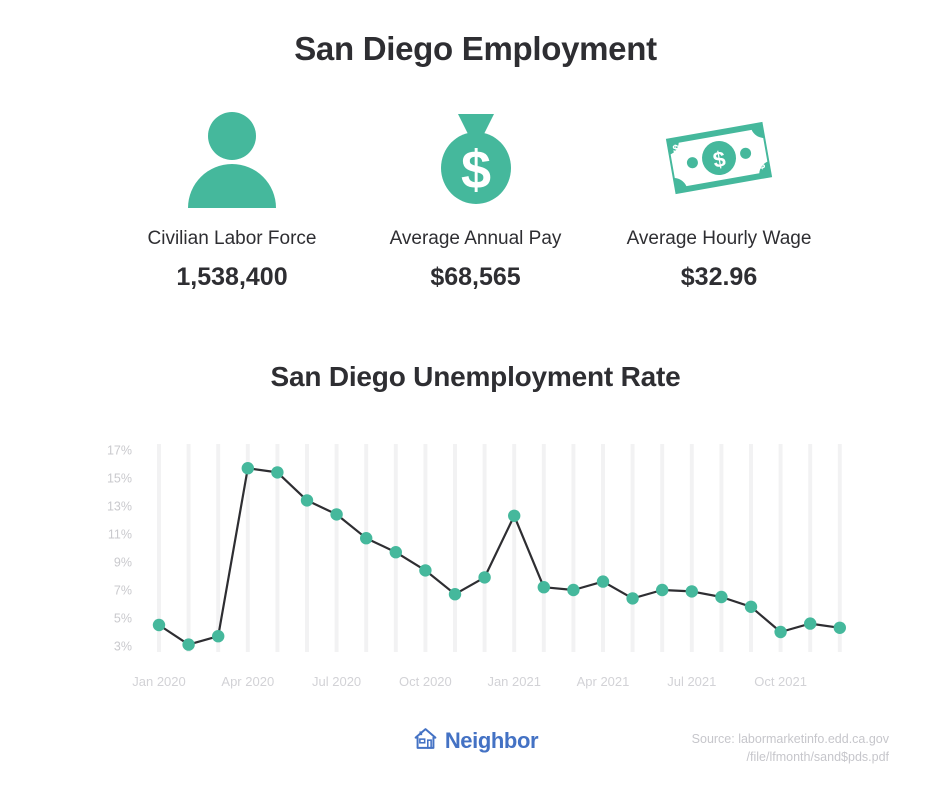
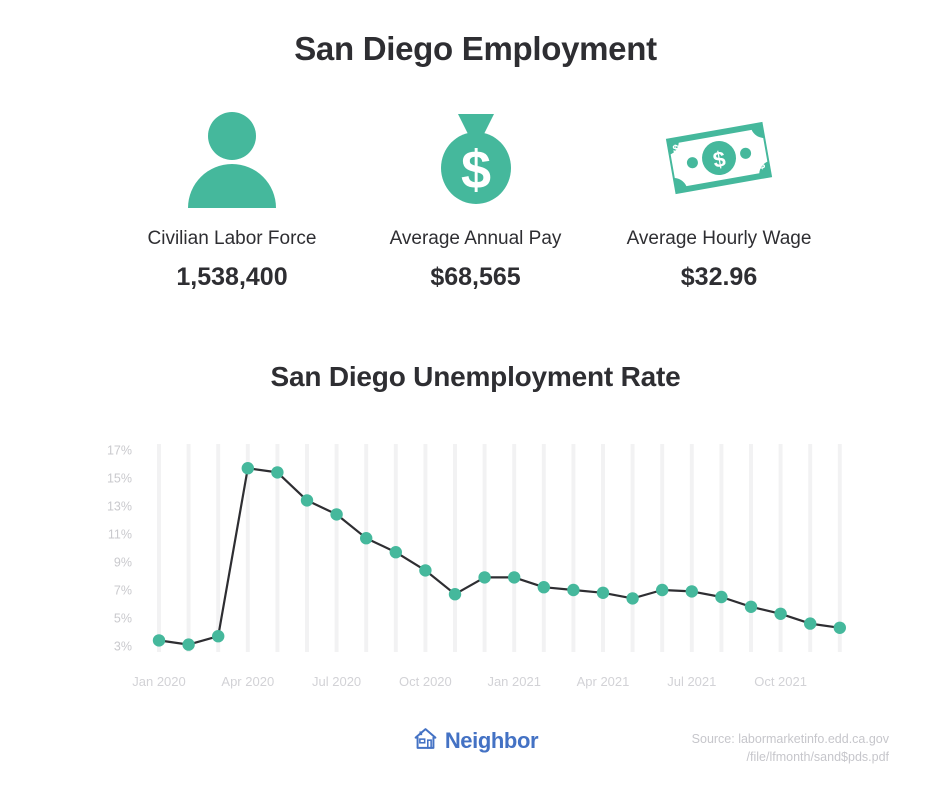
Jan 2020: 4.5% -> 3.4%
Jan 2021: 12.3% -> 7.9%
Apr 2021: 7.6% -> 6.8%
Oct 2021: 4.0% -> 5.3%
